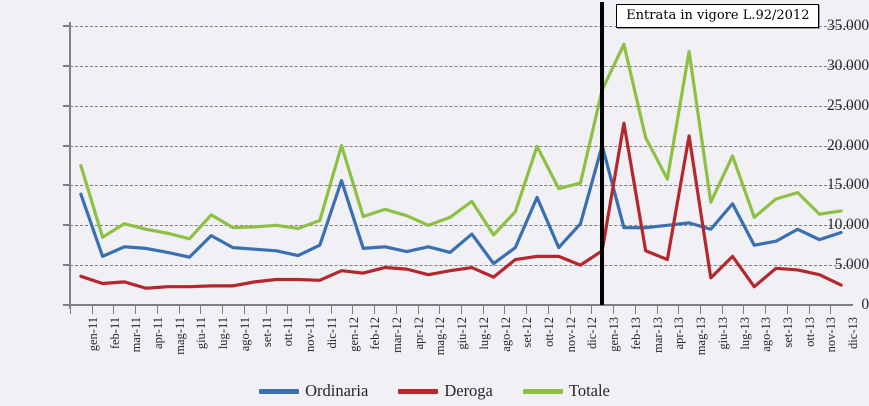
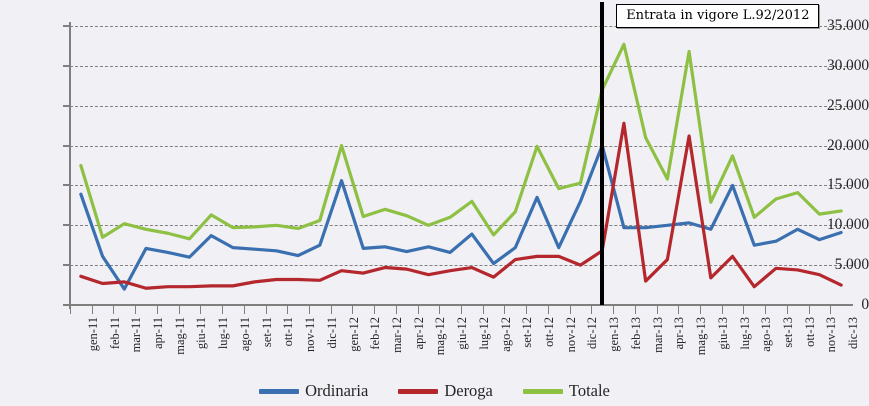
Ordinaria/mar-11: 7000 -> 2000
Ordinaria/dic-12: 10000 -> 13000
Deroga/mar-13: 7000 -> 3000
Ordinaria/lug-13: 13000 -> 15000
